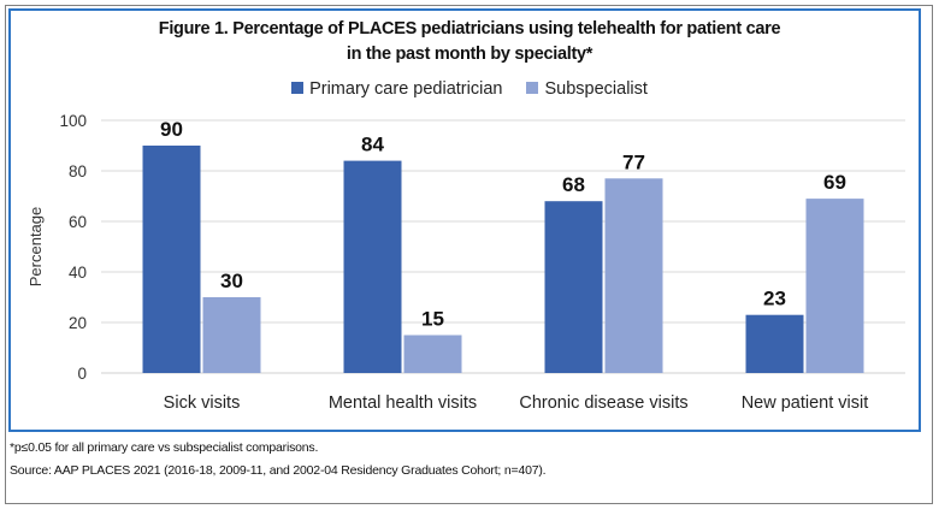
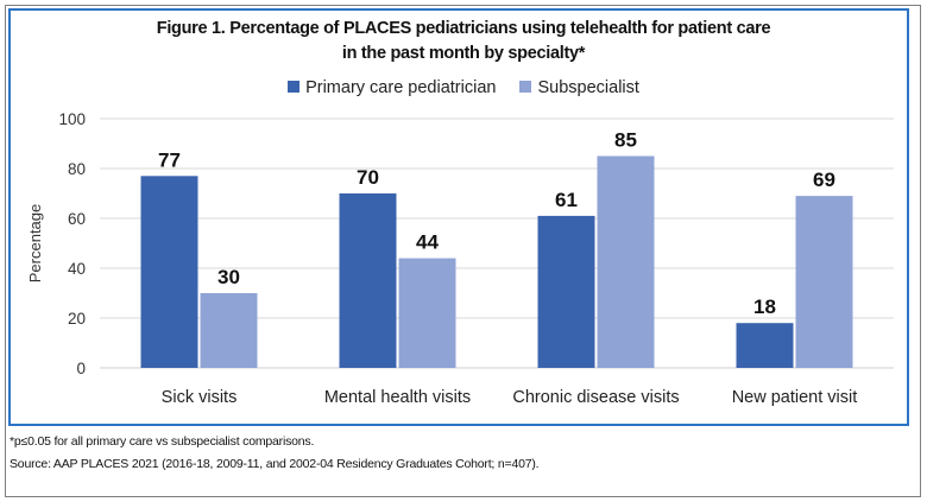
Primary care pediatrician/Sick visits: 90 -> 77
Primary care pediatrician/Mental health visits: 84 -> 70
Subspecialist/Mental health visits: 15 -> 44
Primary care pediatrician/Chronic disease visits: 68 -> 61
Subspecialist/Chronic disease visits: 77 -> 85
Primary care pediatrician/New patient visit: 23 -> 18
